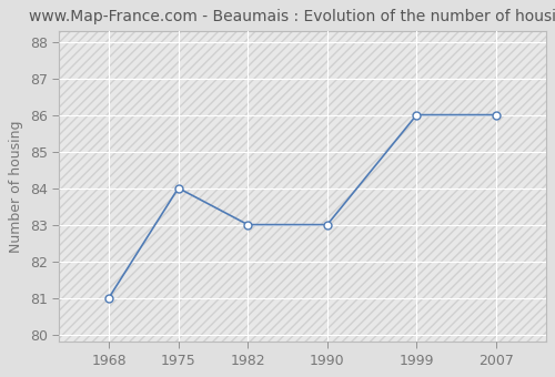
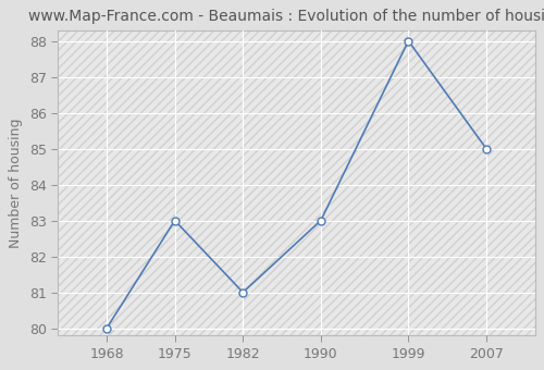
1968: 81 -> 80
1975: 84 -> 83
1982: 83 -> 81
1999: 86 -> 88
2007: 86 -> 85
